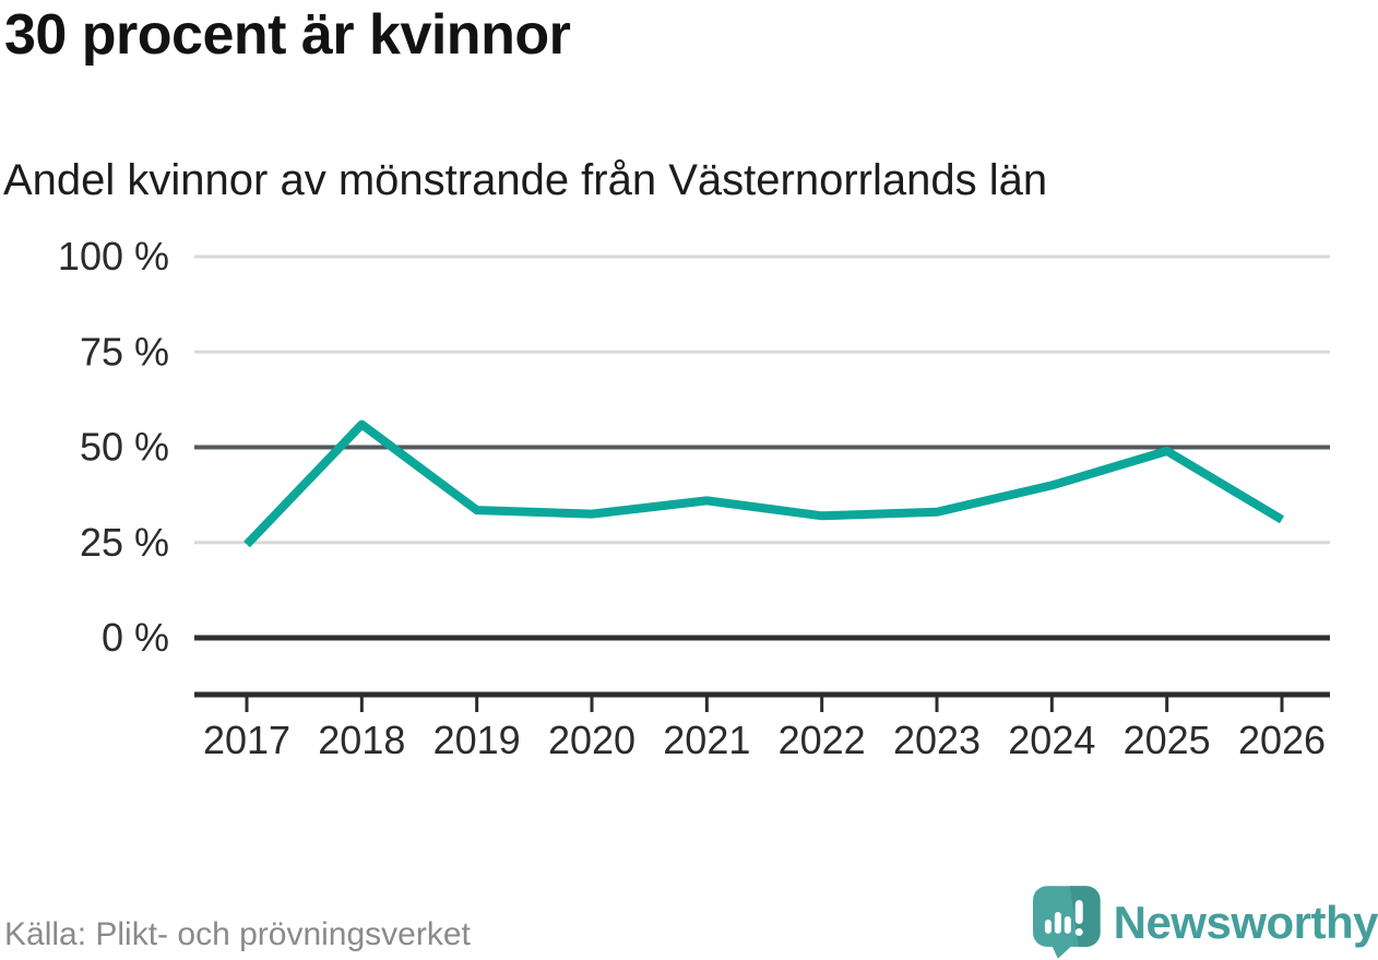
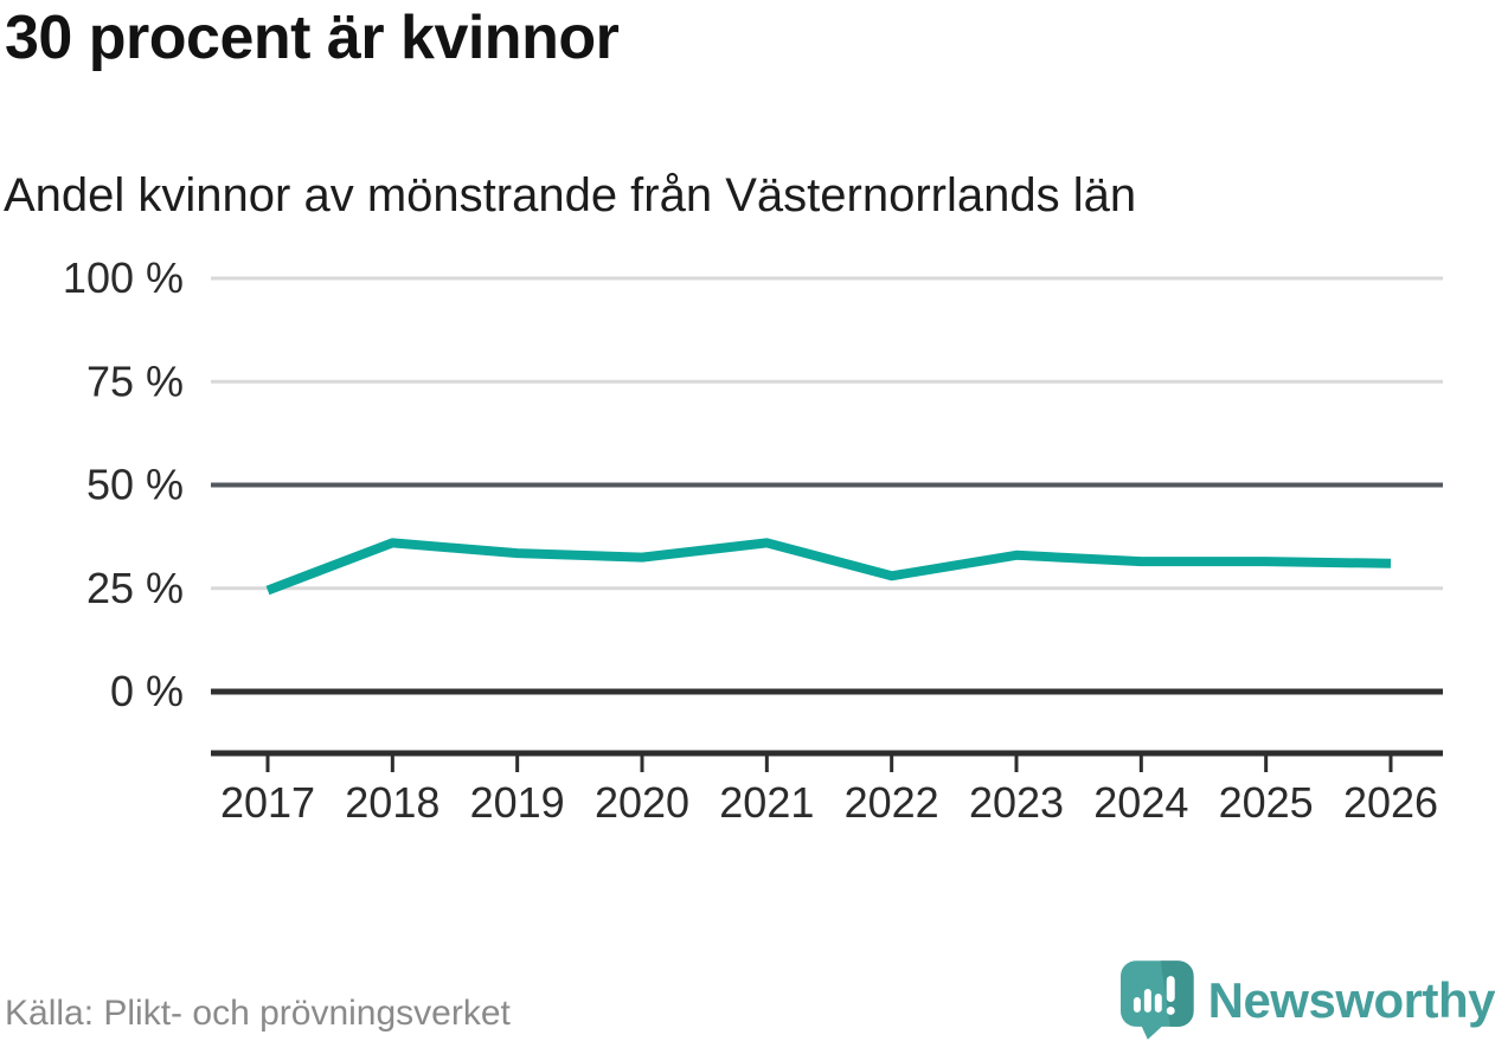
2018: 56% -> 36%
2022: 32% -> 28%
2024: 40% -> 32%
2025: 49% -> 32%
